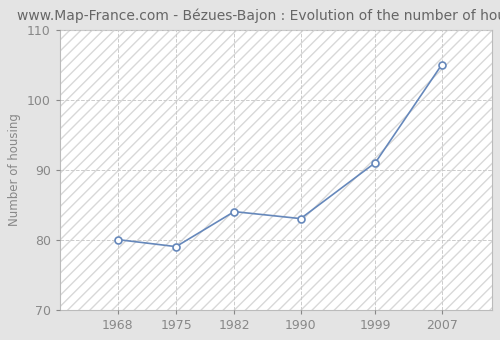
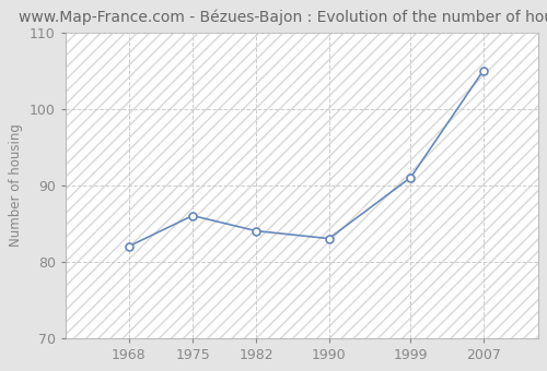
1968: 80 -> 82
1975: 79 -> 86
